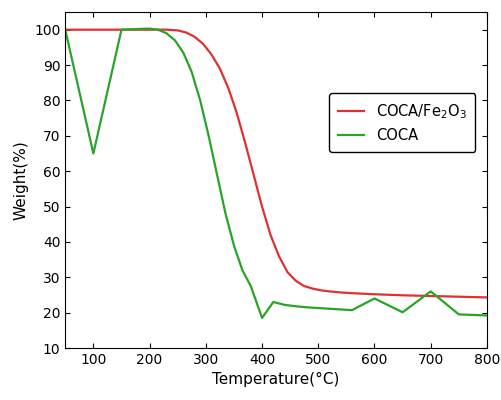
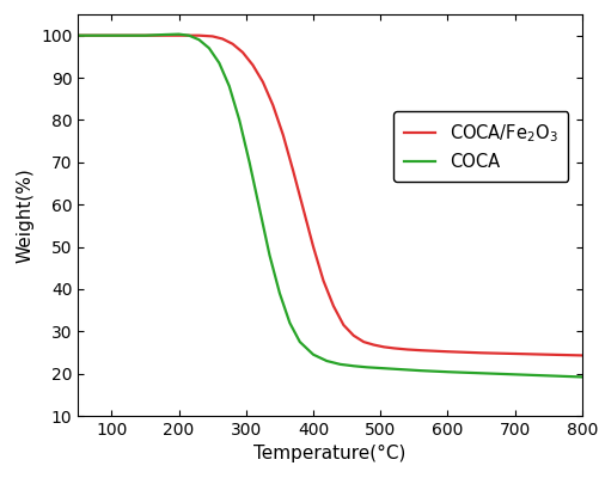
COCA/100: 65.0 -> 100.0
COCA/400: 18.5 -> 24.5
COCA/600: 24.0 -> 20.4
COCA/700: 26.0 -> 19.8
